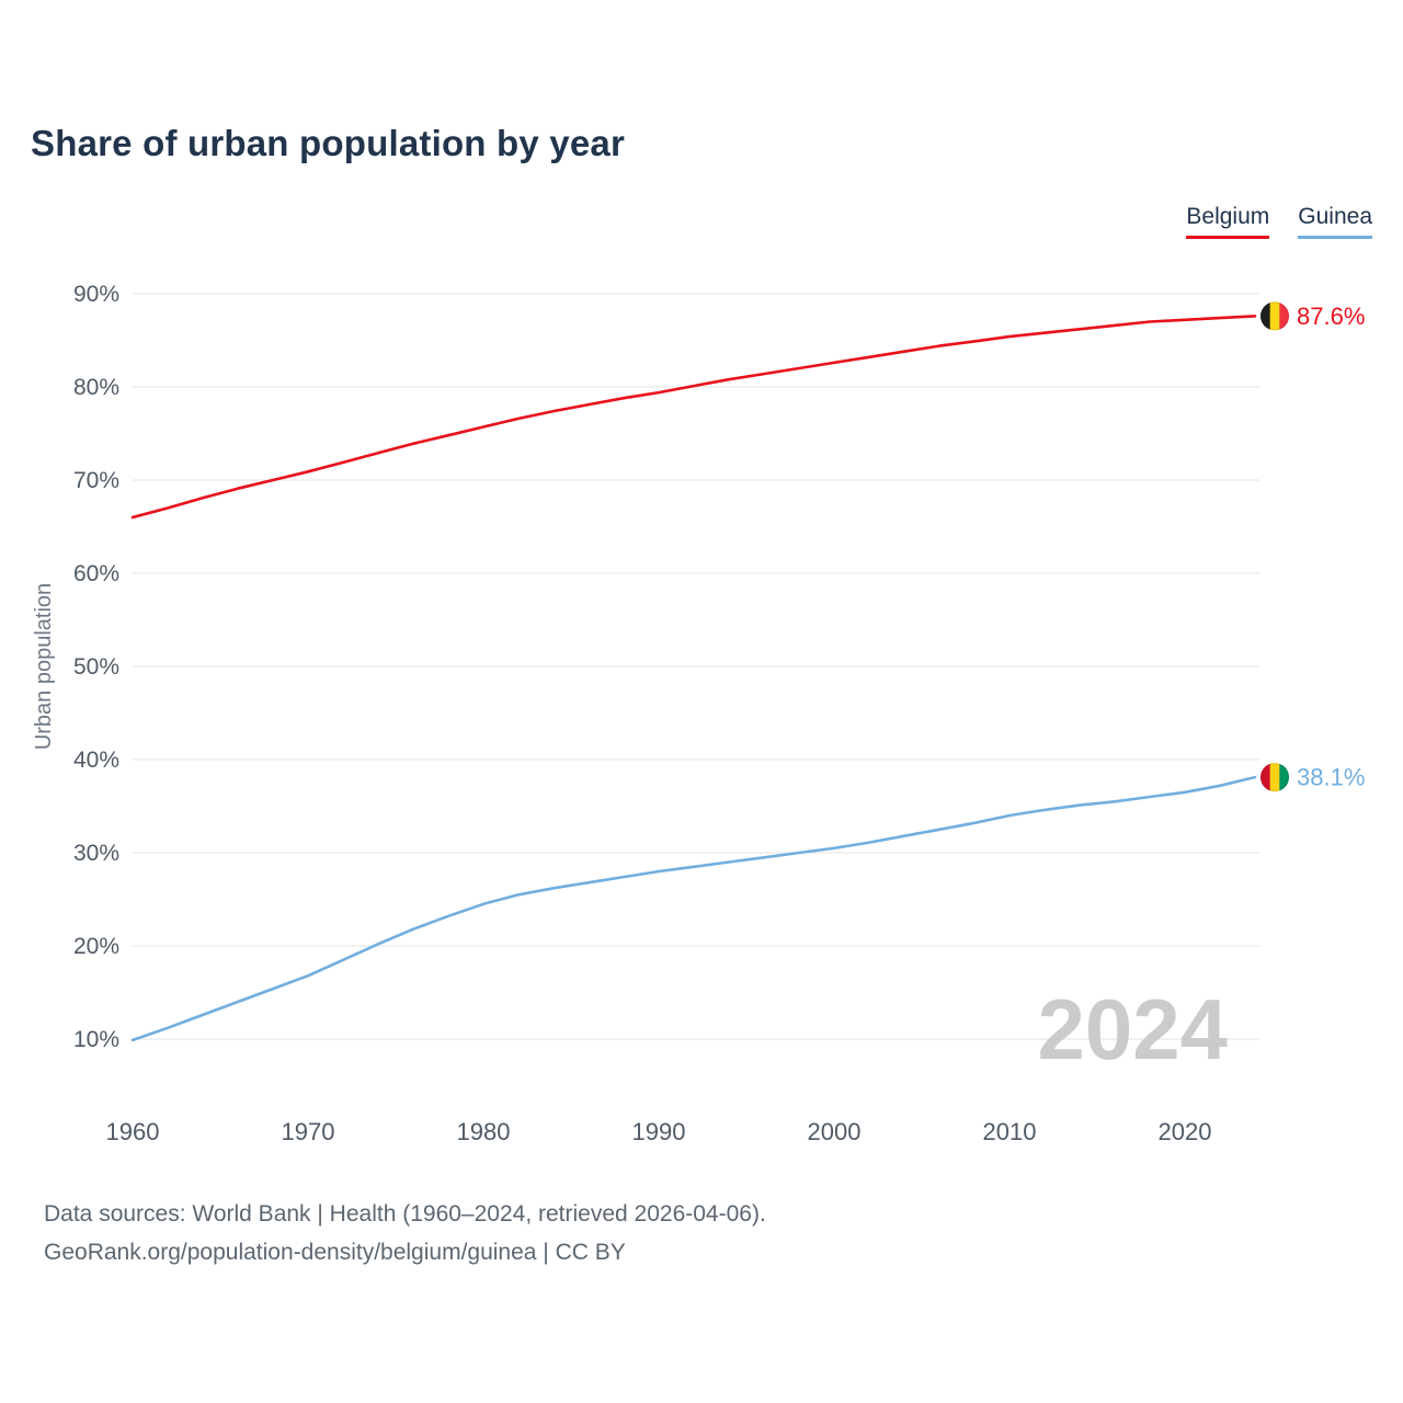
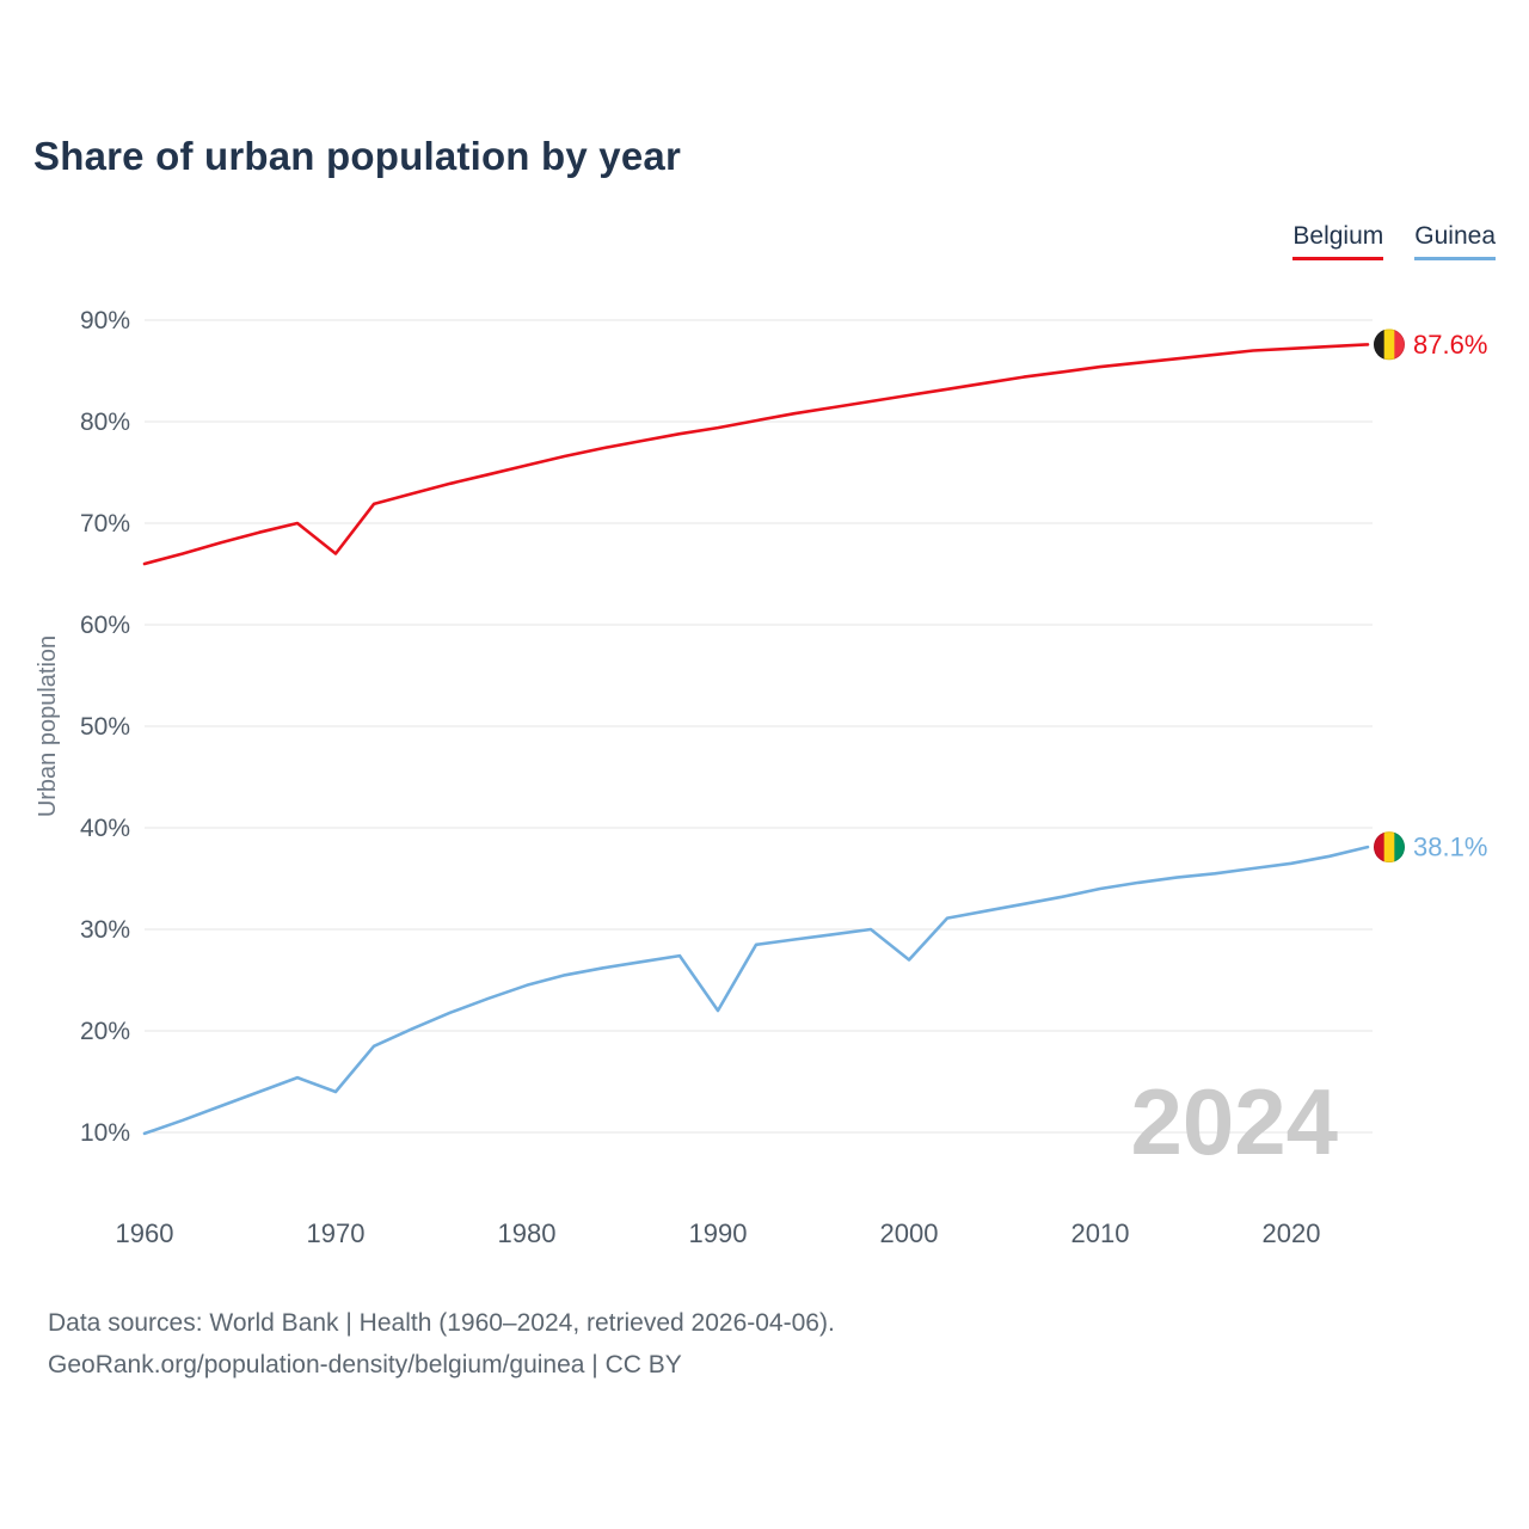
Belgium/1970: 71% -> 67%
Guinea/1970: 17% -> 14%
Guinea/1990: 28% -> 22%
Guinea/2000: 30% -> 27%
